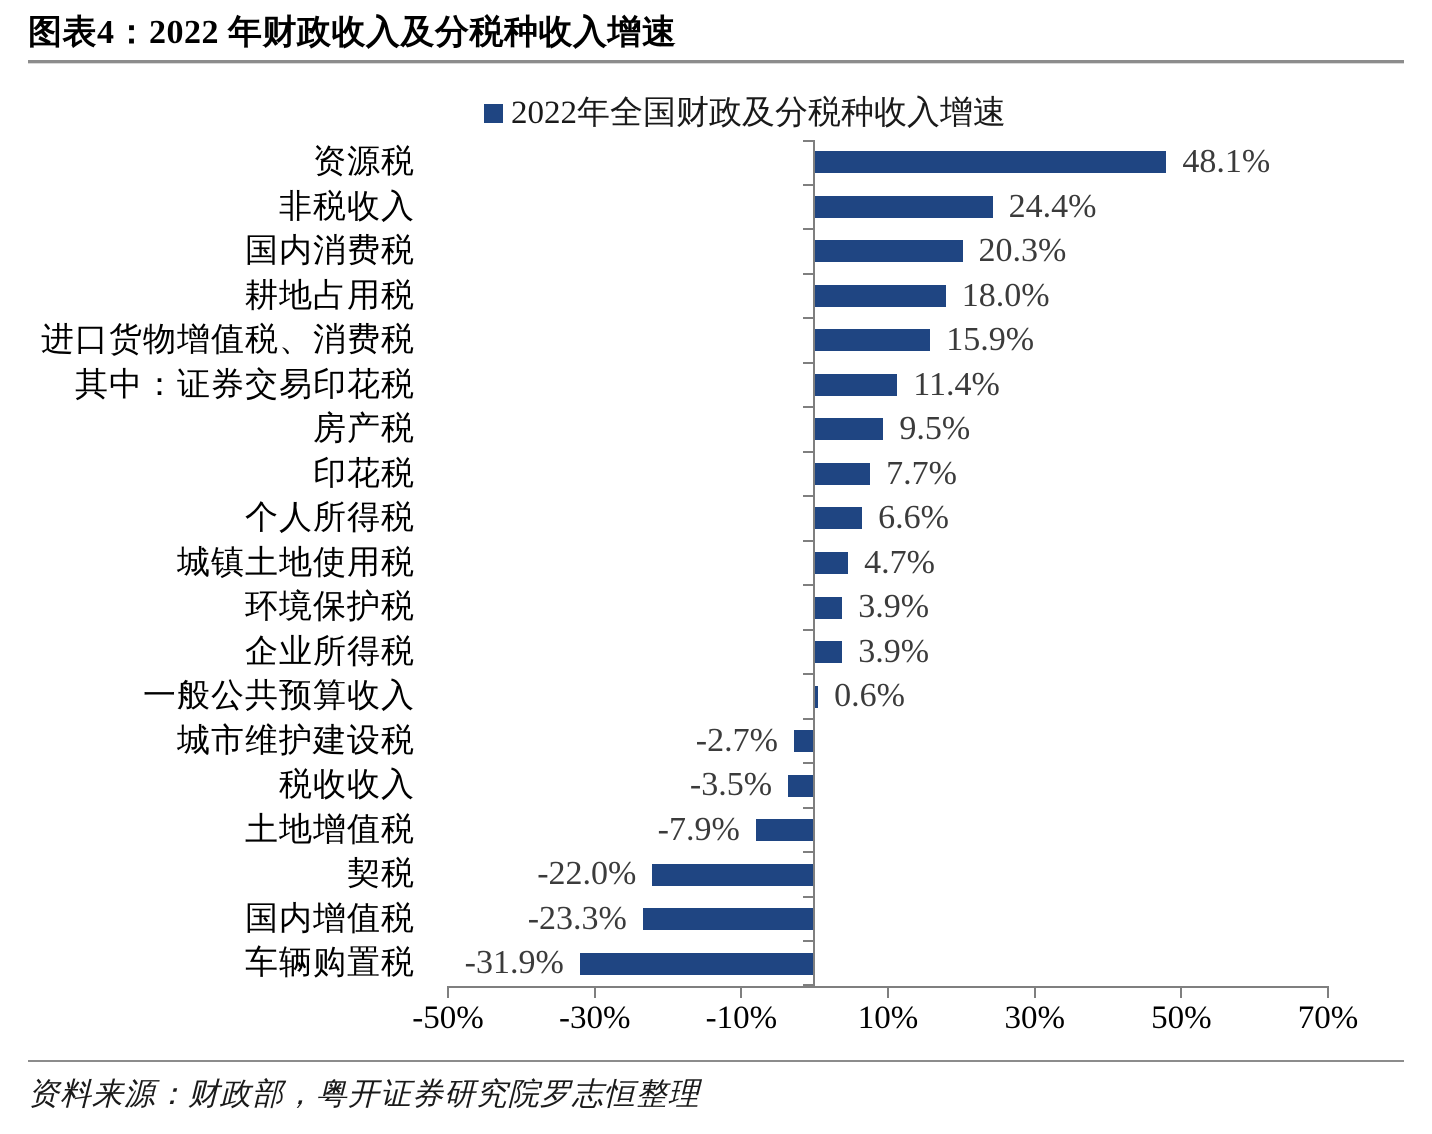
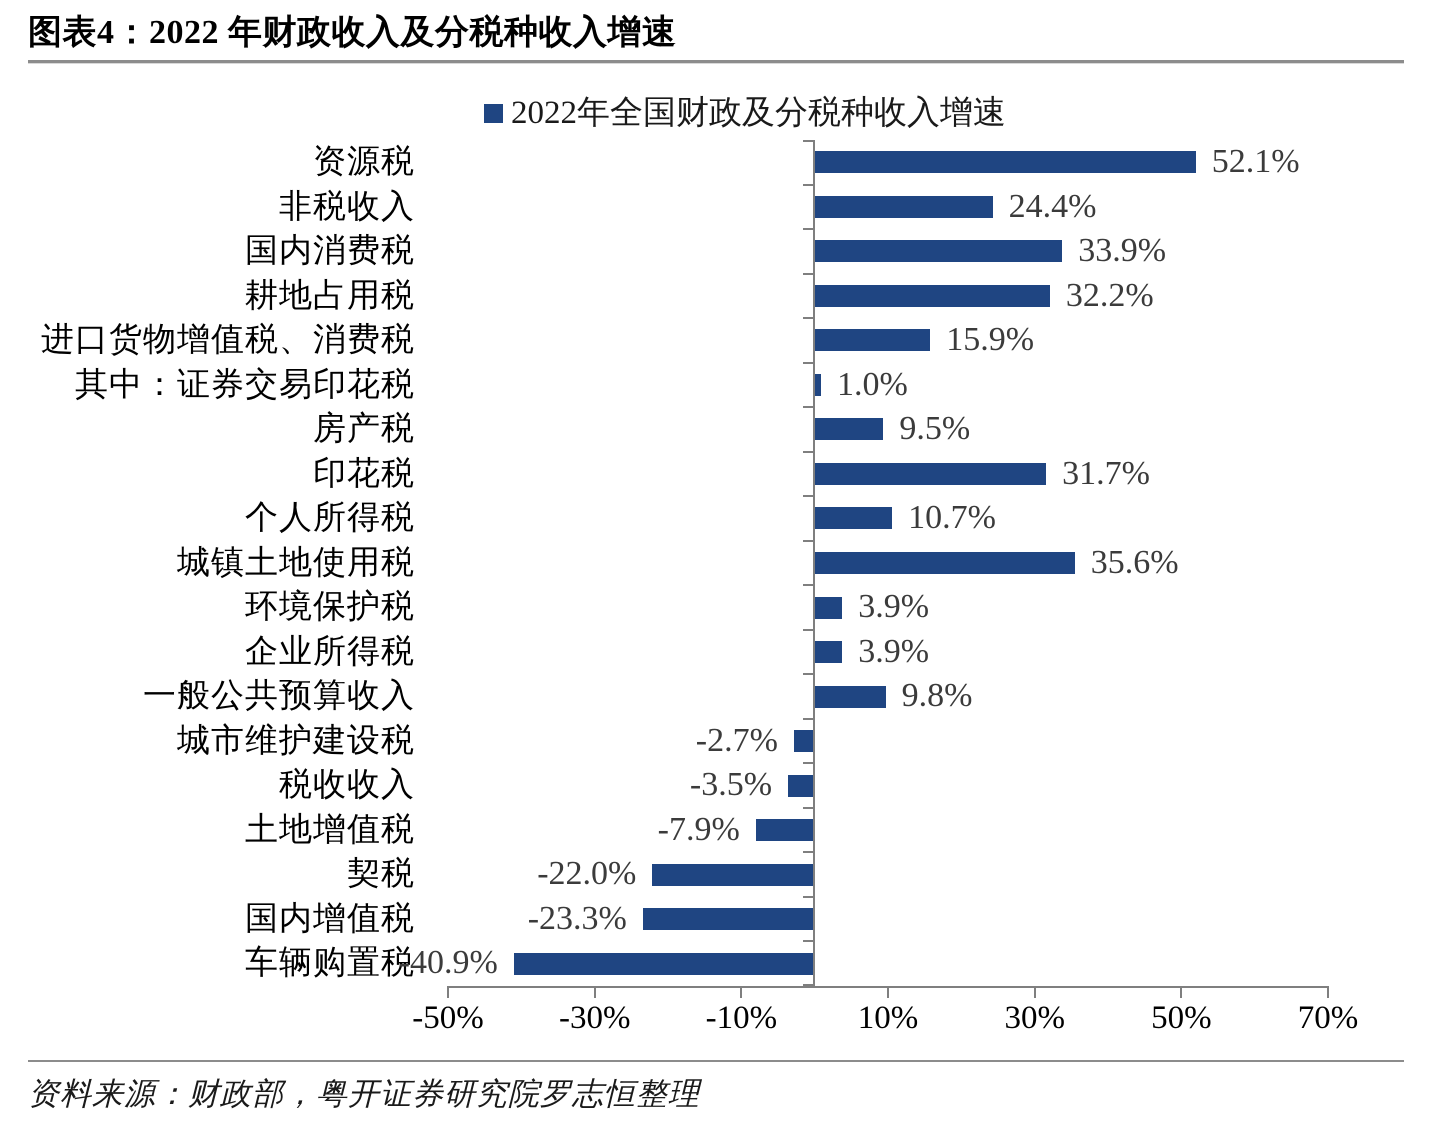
资源税: 48.1% -> 52.1%
国内消费税: 20.3% -> 33.9%
耕地占用税: 18.0% -> 32.2%
其中：证券交易印花税: 11.4% -> 1.0%
印花税: 7.7% -> 31.7%
个人所得税: 6.6% -> 10.7%
城镇土地使用税: 4.7% -> 35.6%
一般公共预算收入: 0.6% -> 9.8%
车辆购置税: -31.9% -> -40.9%
